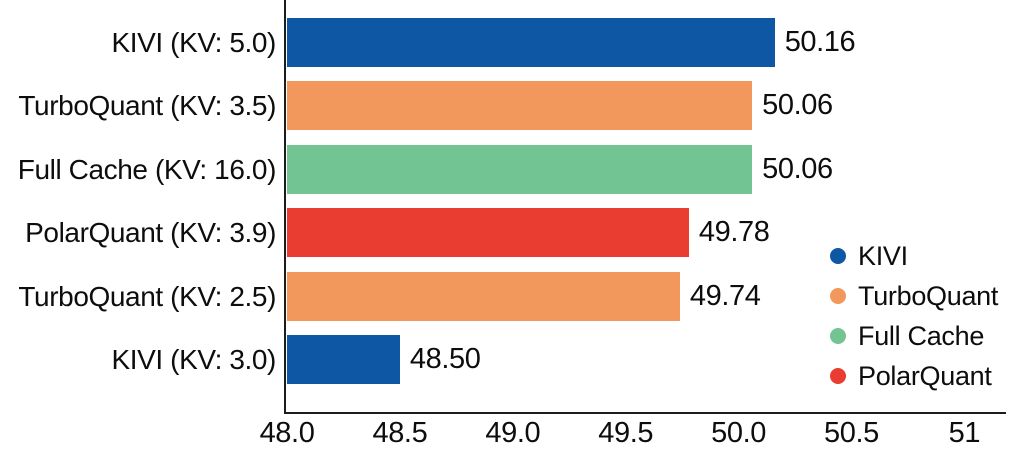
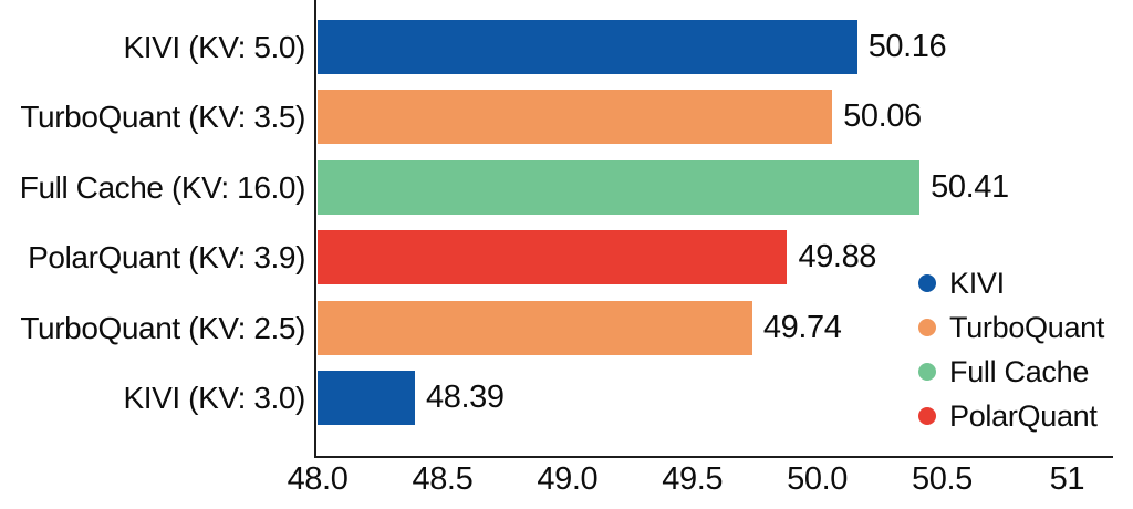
Full Cache (KV: 16.0): 50.06 -> 50.41
PolarQuant (KV: 3.9): 49.78 -> 49.88
KIVI (KV: 3.0): 48.50 -> 48.39
